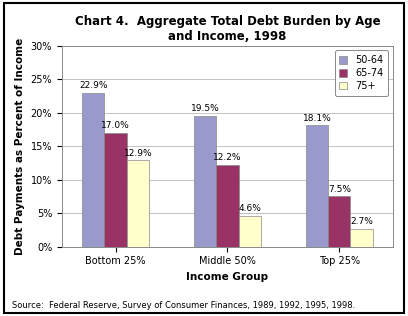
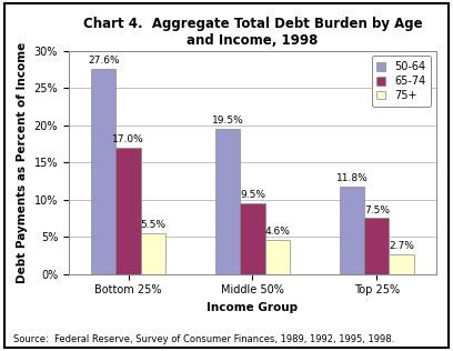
50-64/Bottom 25%: 22.9% -> 27.6%
75+/Bottom 25%: 12.9% -> 5.5%
65-74/Middle 50%: 12.2% -> 9.5%
50-64/Top 25%: 18.1% -> 11.8%
